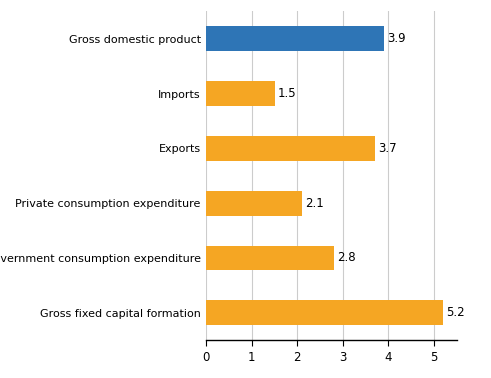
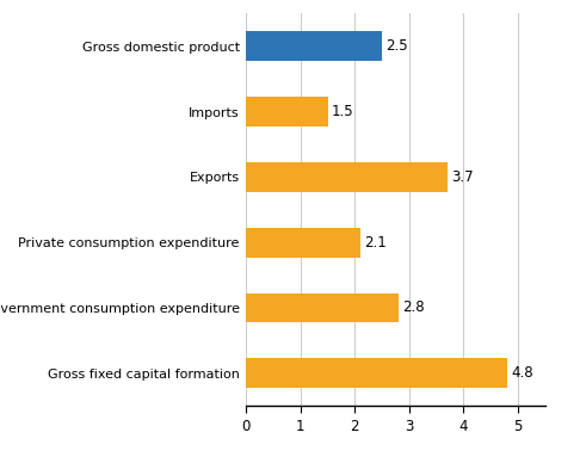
Gross domestic product: 3.9 -> 2.5
Gross fixed capital formation: 5.2 -> 4.8
